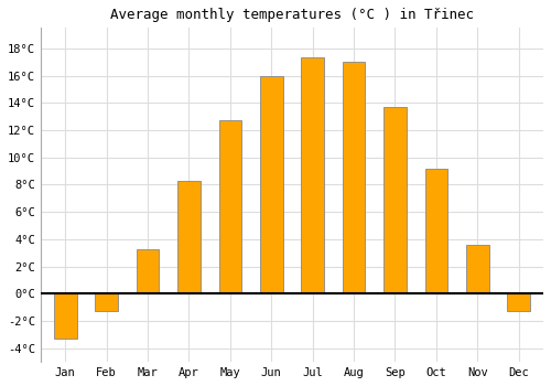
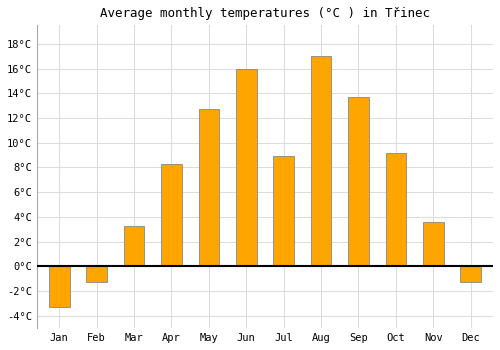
Jul: 17.3°C -> 8.9°C
